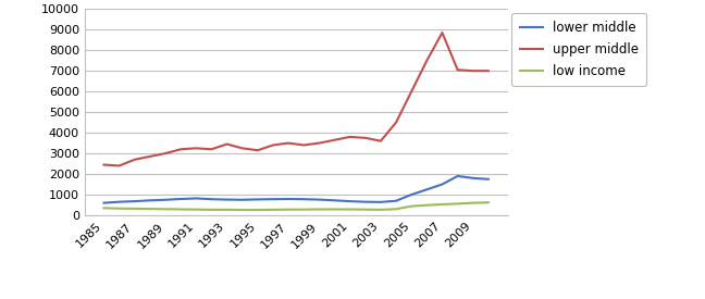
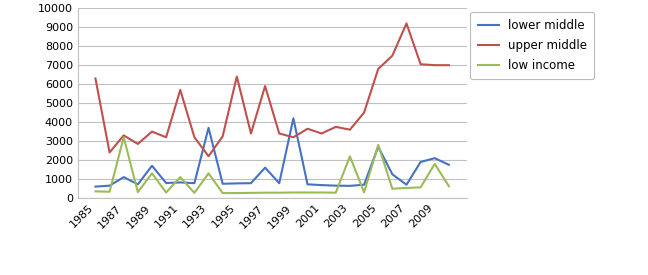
upper middle/1985: 2400 -> 6300
lower middle/1987: 700 -> 1100
upper middle/1987: 2700 -> 3300
low income/1987: 300 -> 3200
lower middle/1989: 800 -> 1700
upper middle/1989: 3000 -> 3500
low income/1989: 300 -> 1300
upper middle/1991: 3200 -> 5700
low income/1991: 300 -> 1100
lower middle/1993: 800 -> 3700
upper middle/1993: 3400 -> 2200
low income/1993: 300 -> 1300
upper middle/1995: 3200 -> 6400
lower middle/1997: 800 -> 1600
upper middle/1997: 3500 -> 5900
lower middle/1999: 800 -> 4200
upper middle/1999: 3500 -> 3200
upper middle/2001: 3800 -> 3400
low income/2003: 300 -> 2200
lower middle/2005: 1000 -> 2700
upper middle/2005: 6000 -> 6800
low income/2005: 400 -> 2800
lower middle/2007: 1500 -> 700
upper middle/2007: 8800 -> 9200
lower middle/2009: 1800 -> 2100
low income/2009: 600 -> 1800
